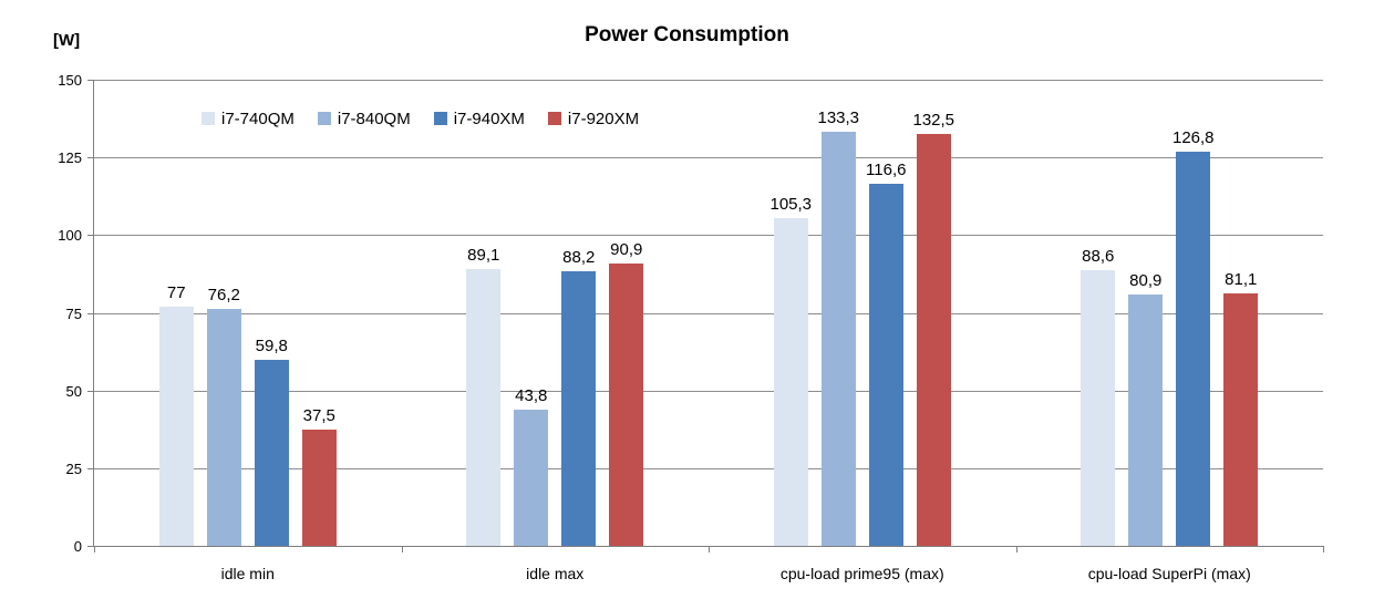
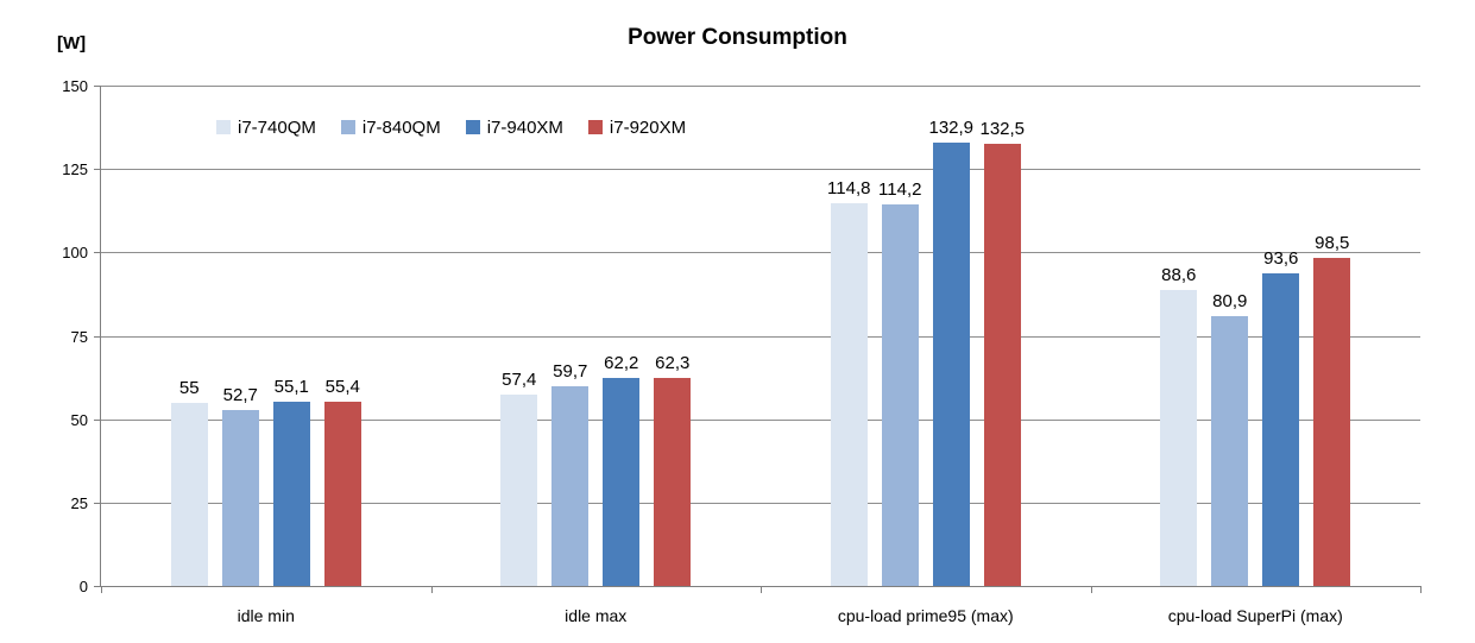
i7-740QM/idle min: 77 -> 55
i7-840QM/idle min: 76,2 -> 52,7
i7-940XM/idle min: 59,8 -> 55,1
i7-920XM/idle min: 37,5 -> 55,4
i7-740QM/idle max: 89,1 -> 57,4
i7-840QM/idle max: 43,8 -> 59,7
i7-940XM/idle max: 88,2 -> 62,2
i7-920XM/idle max: 90,9 -> 62,3
i7-740QM/cpu-load prime95 (max): 105,3 -> 114,8
i7-840QM/cpu-load prime95 (max): 133,3 -> 114,2
i7-940XM/cpu-load prime95 (max): 116,6 -> 132,9
i7-940XM/cpu-load SuperPi (max): 126,8 -> 93,6
i7-920XM/cpu-load SuperPi (max): 81,1 -> 98,5
